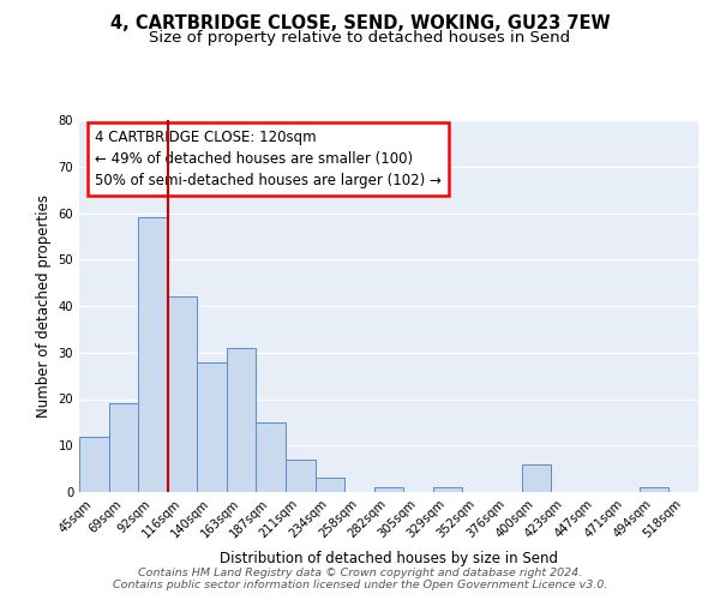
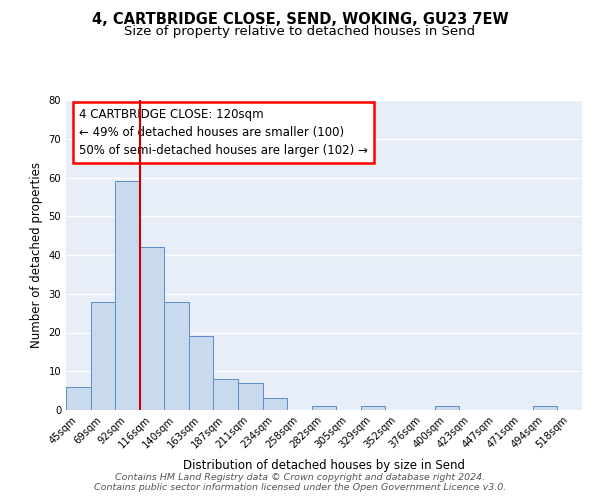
45sqm: 12 -> 6
69sqm: 19 -> 28
163sqm: 31 -> 19
187sqm: 15 -> 8
400sqm: 6 -> 1
